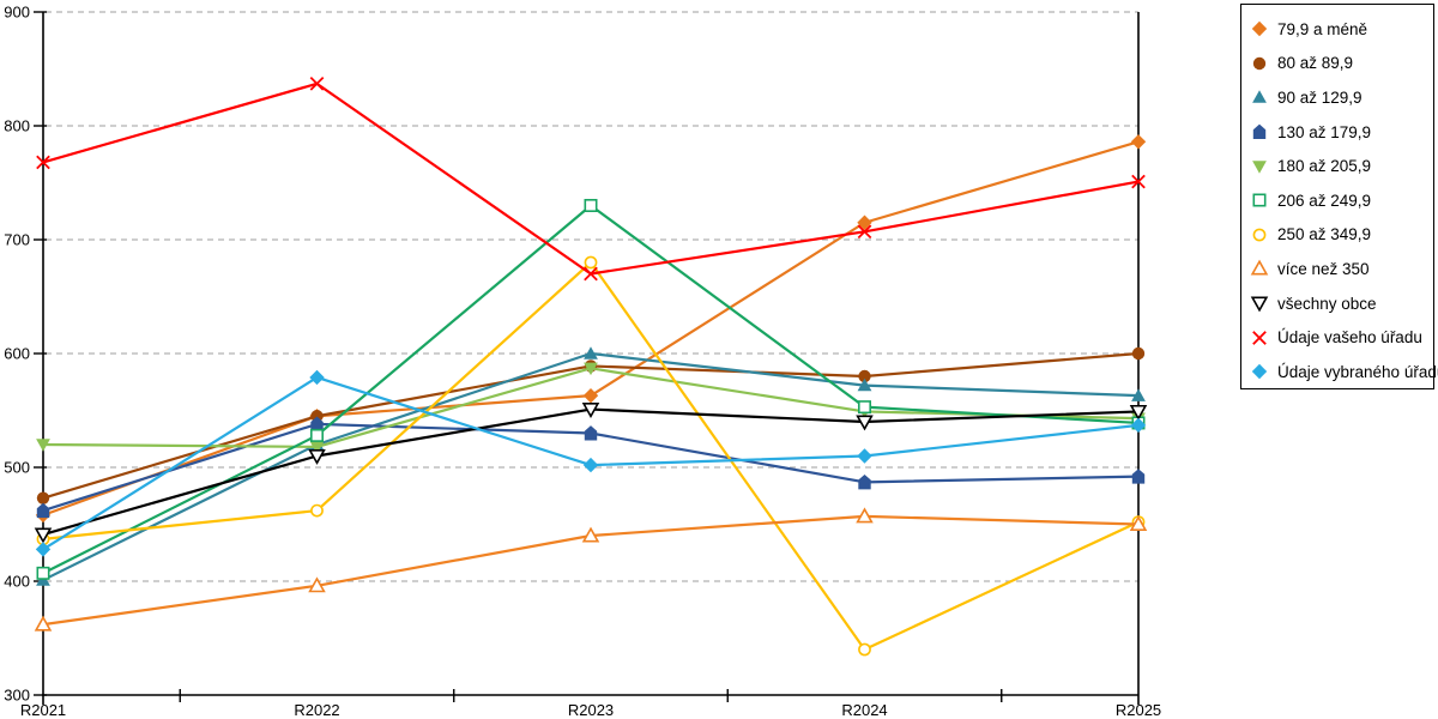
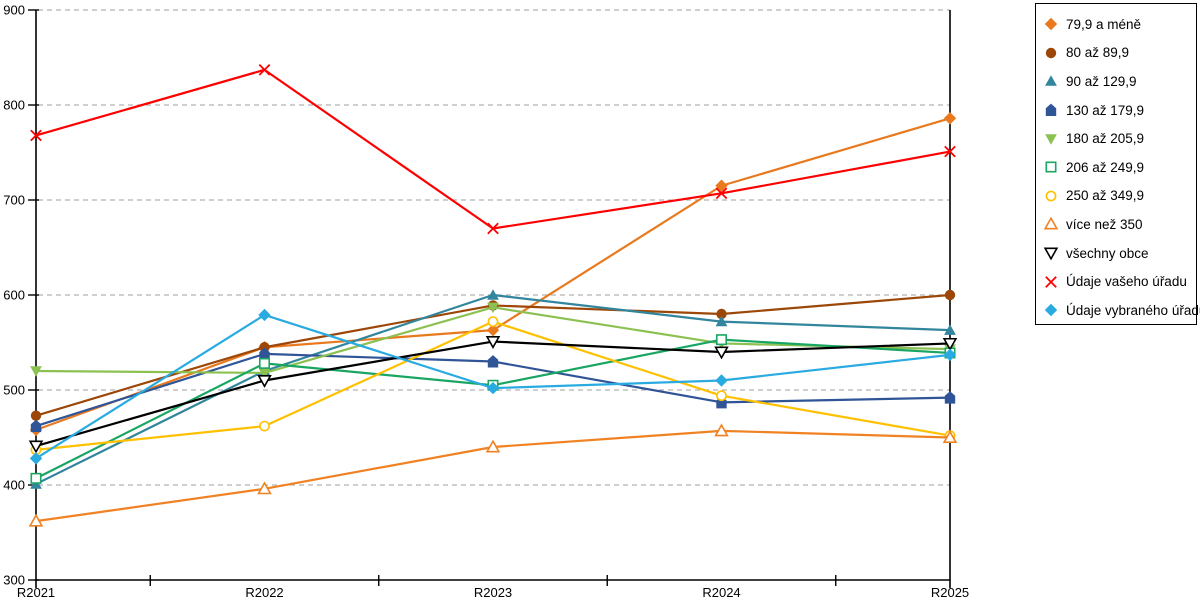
206 až 249,9/R2023: 730 -> 500
250 až 349,9/R2023: 680 -> 570
250 až 349,9/R2024: 340 -> 490
